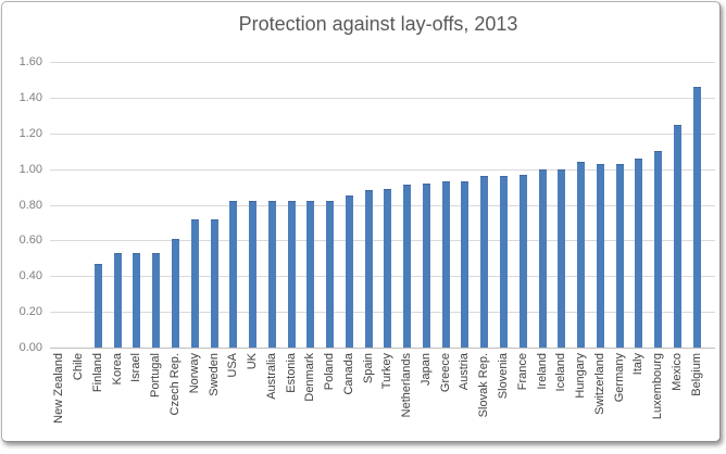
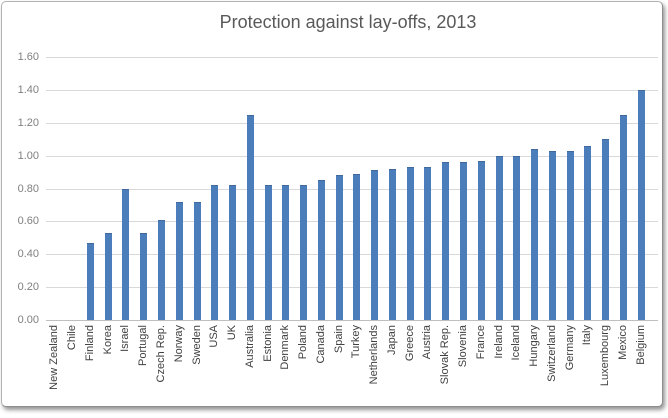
Israel: 0.53 -> 0.80
Australia: 0.82 -> 1.25
Belgium: 1.46 -> 1.40
